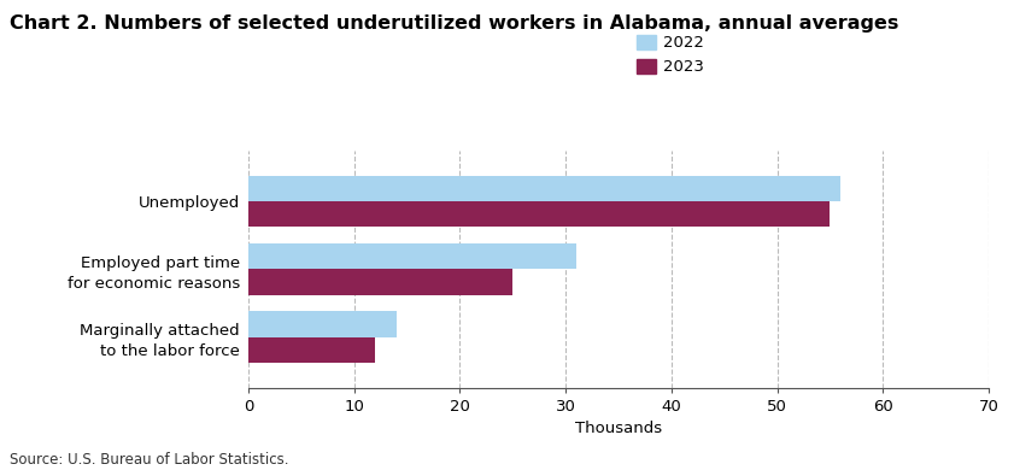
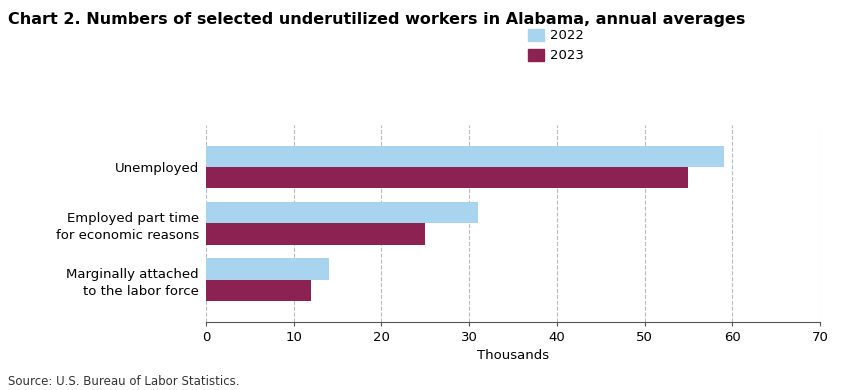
2022/Unemployed: 56 -> 59
